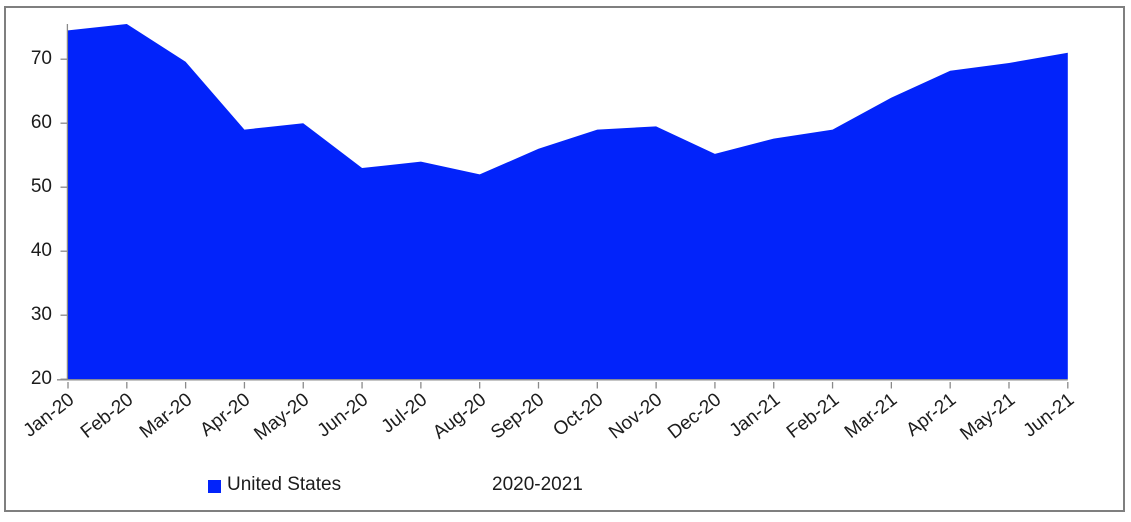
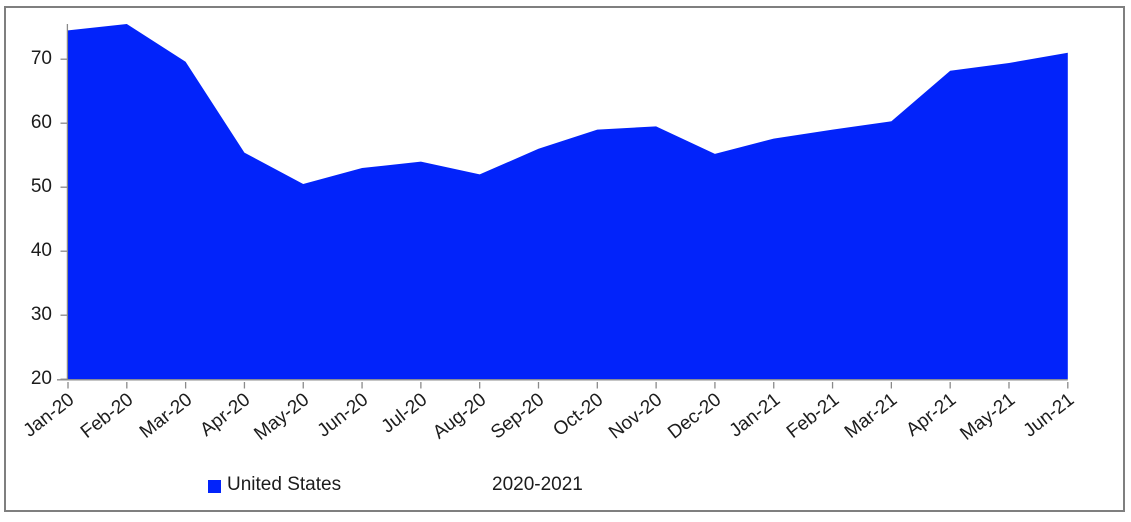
Apr-20: 59 -> 55
May-20: 60 -> 50
Mar-21: 64 -> 60
